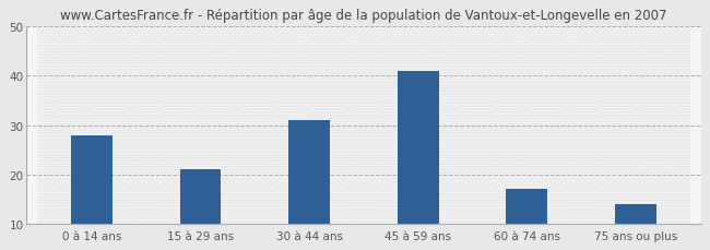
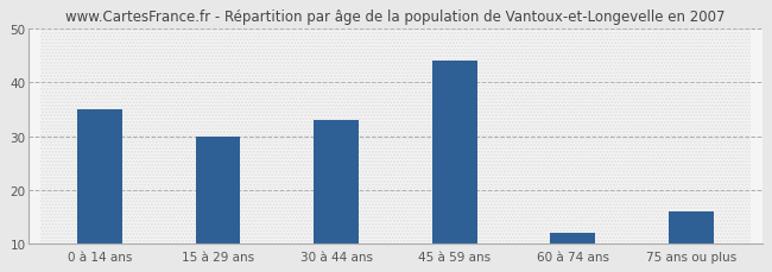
0 à 14 ans: 28 -> 35
15 à 29 ans: 21 -> 30
30 à 44 ans: 31 -> 33
45 à 59 ans: 41 -> 44
60 à 74 ans: 17 -> 12
75 ans ou plus: 14 -> 16
